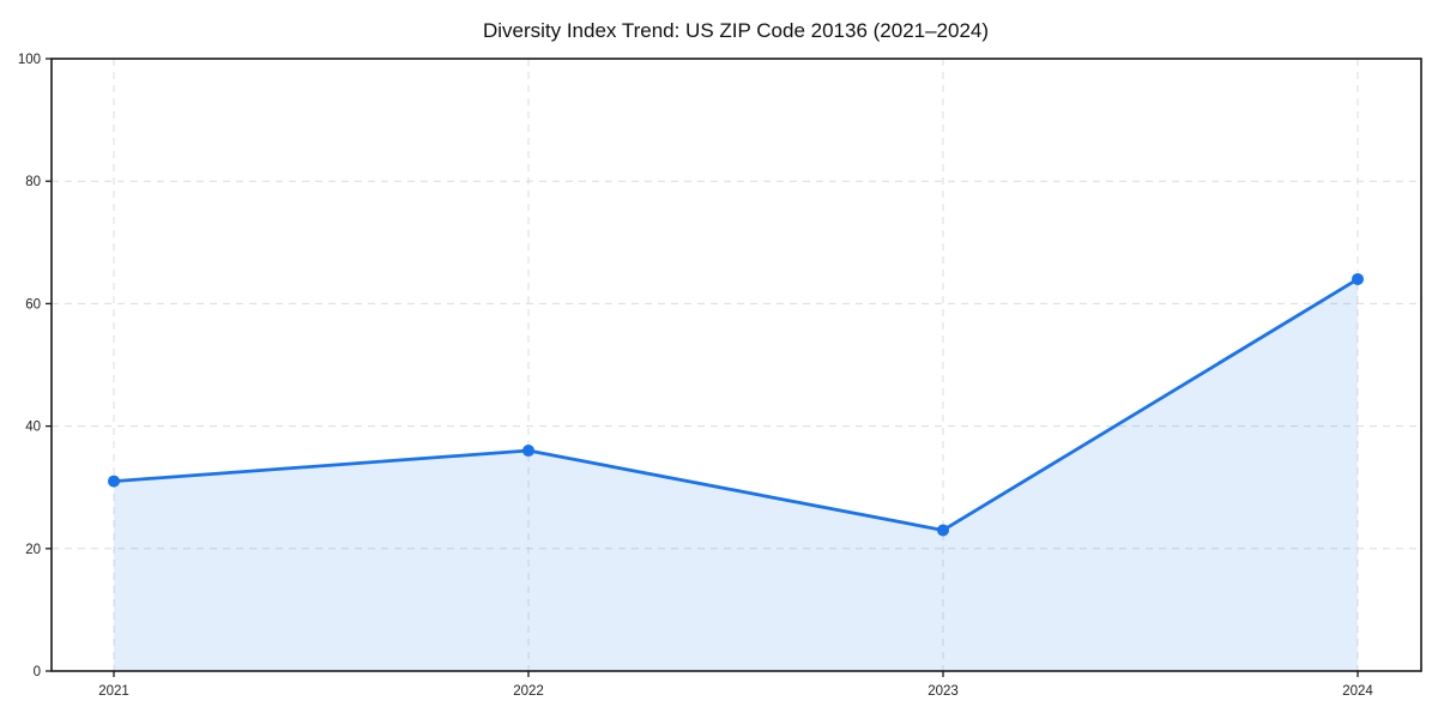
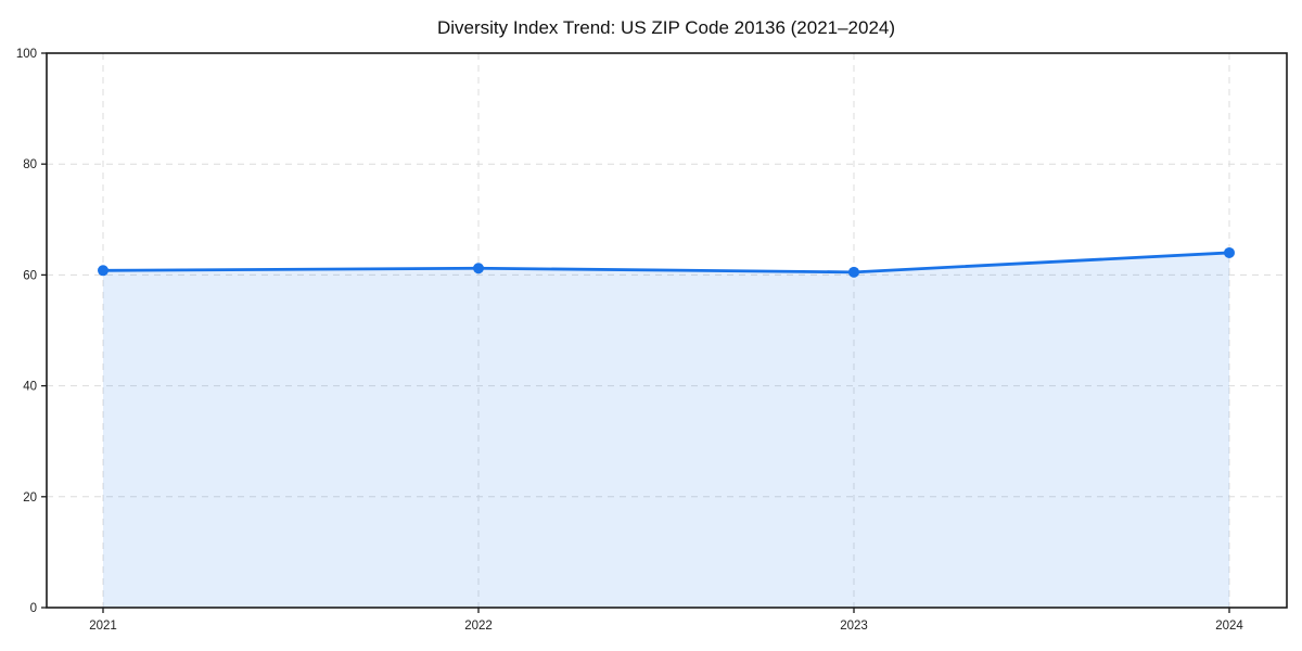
2021: 31 -> 61
2022: 36 -> 61
2023: 23 -> 60
